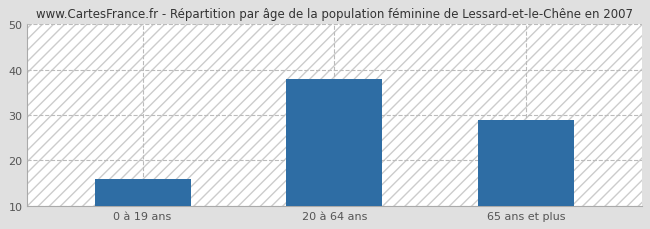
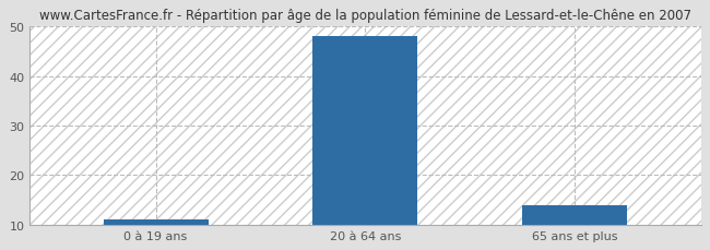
0 à 19 ans: 16 -> 11
20 à 64 ans: 38 -> 48
65 ans et plus: 29 -> 14
